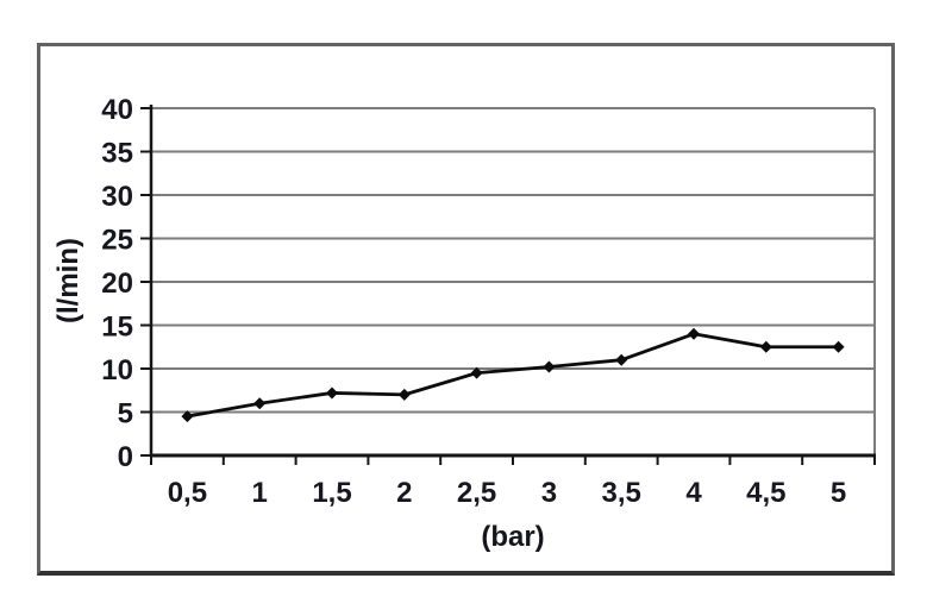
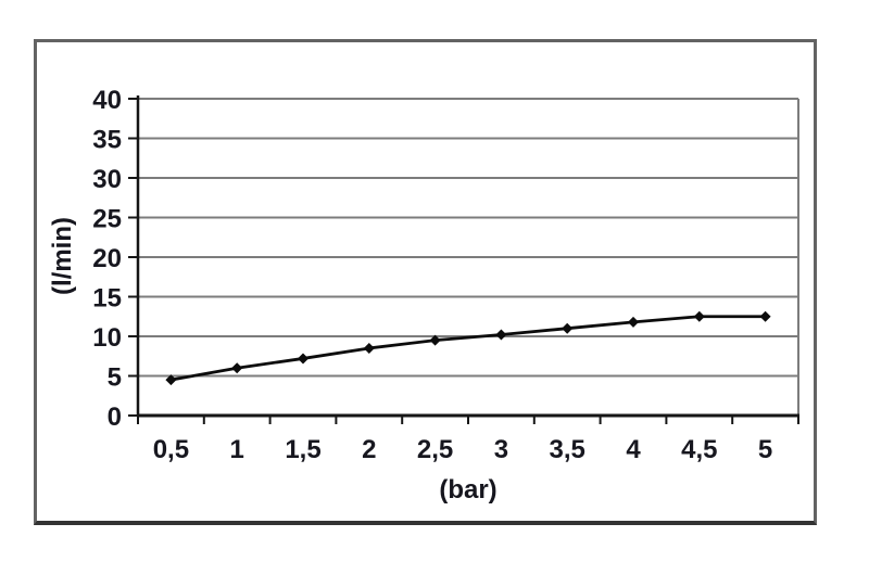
2: 7 -> 8
4: 14 -> 12
